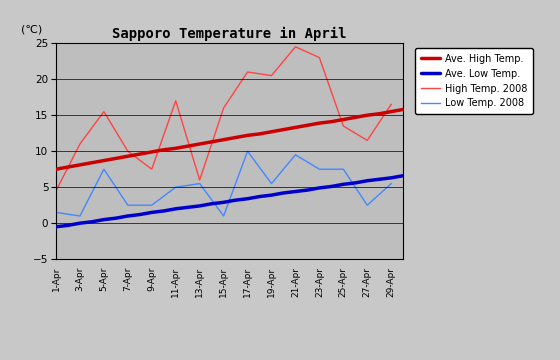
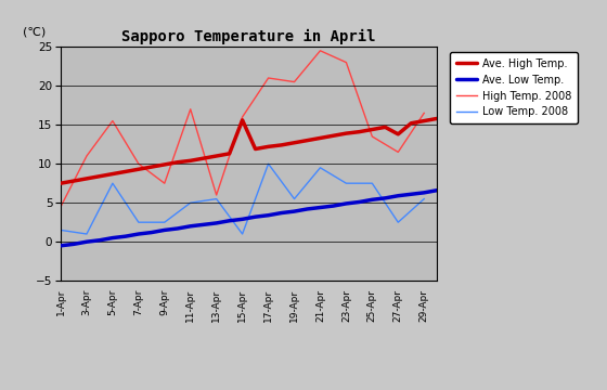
Ave. High Temp./15-Apr: 11.6 -> 15.6
Ave. High Temp./27-Apr: 15.0 -> 13.8
